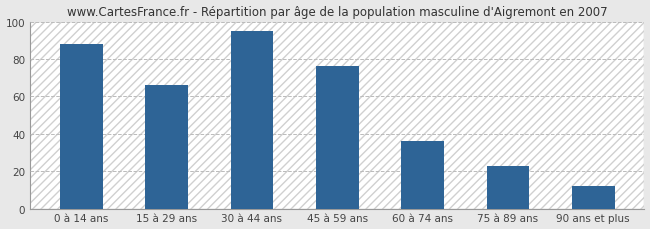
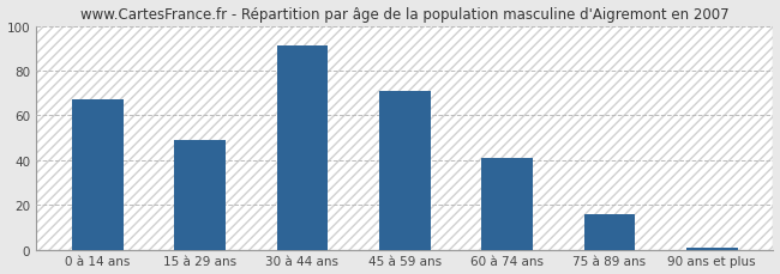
0 à 14 ans: 88 -> 67
15 à 29 ans: 66 -> 49
30 à 44 ans: 95 -> 91
45 à 59 ans: 76 -> 71
60 à 74 ans: 36 -> 41
75 à 89 ans: 23 -> 16
90 ans et plus: 12 -> 1
